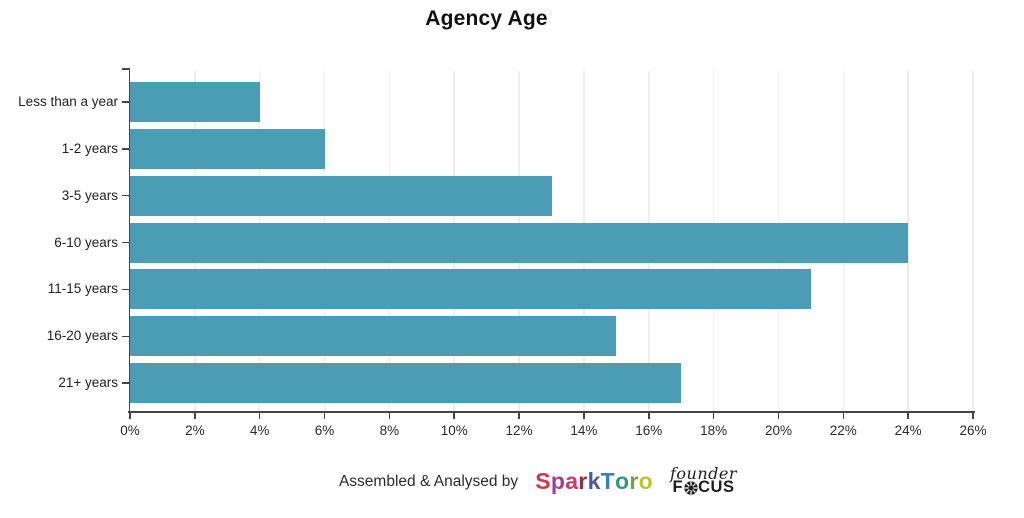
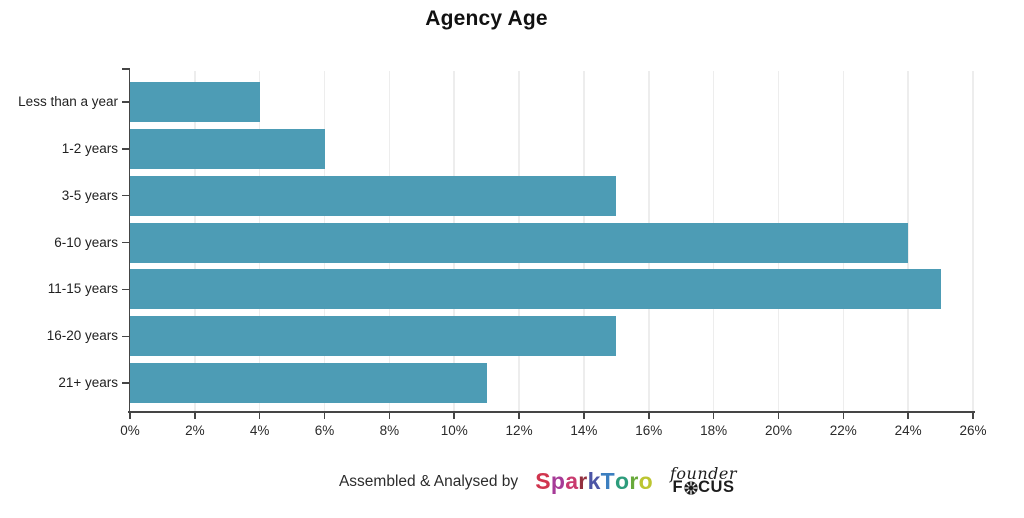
3-5 years: 13% -> 15%
11-15 years: 21% -> 25%
21+ years: 17% -> 11%
